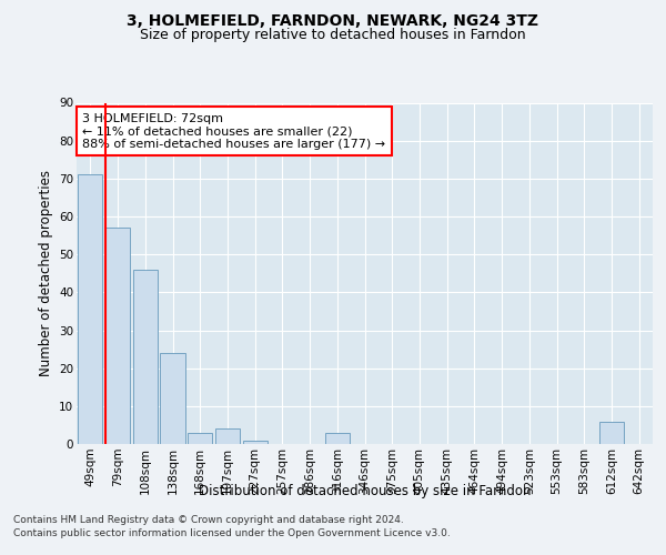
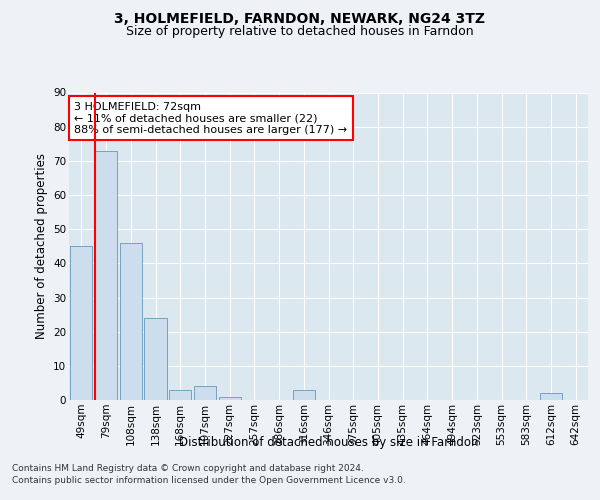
49sqm: 71 -> 45
79sqm: 57 -> 73
612sqm: 6 -> 2
